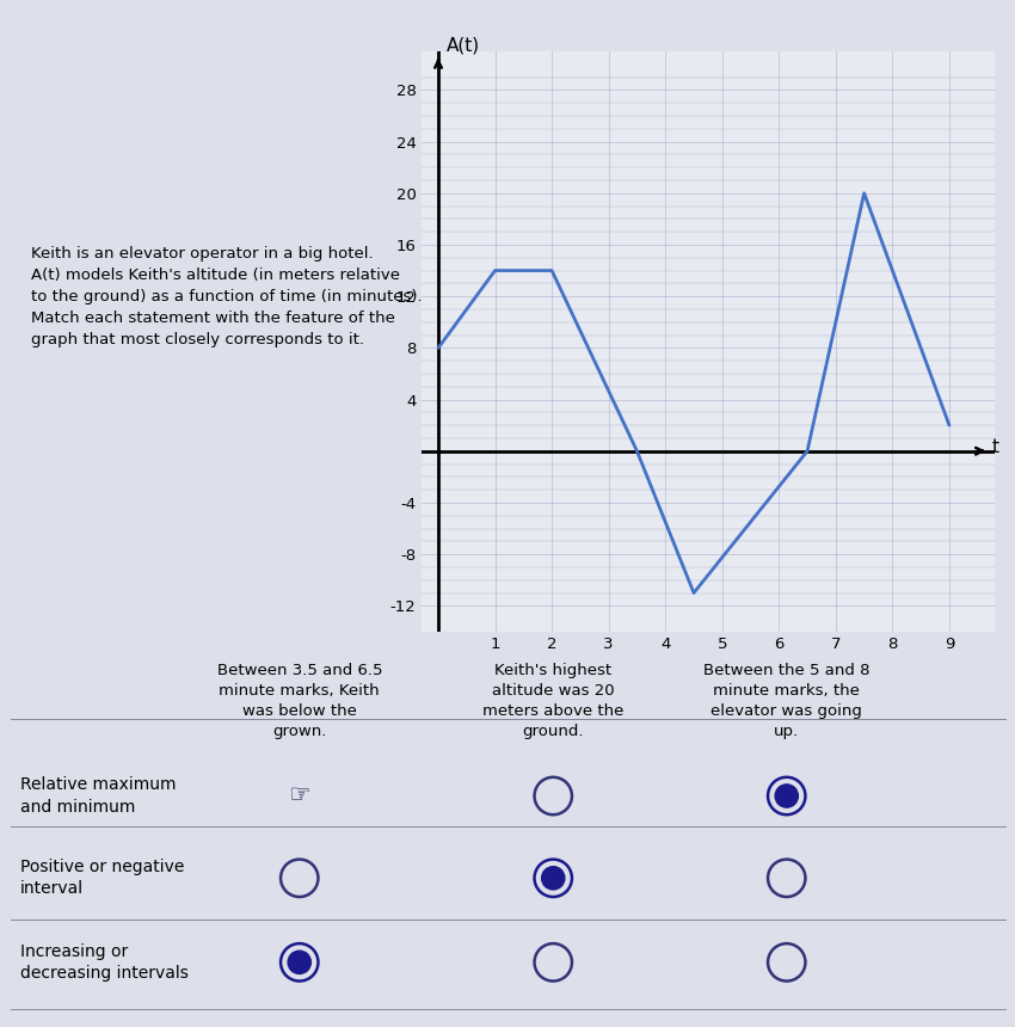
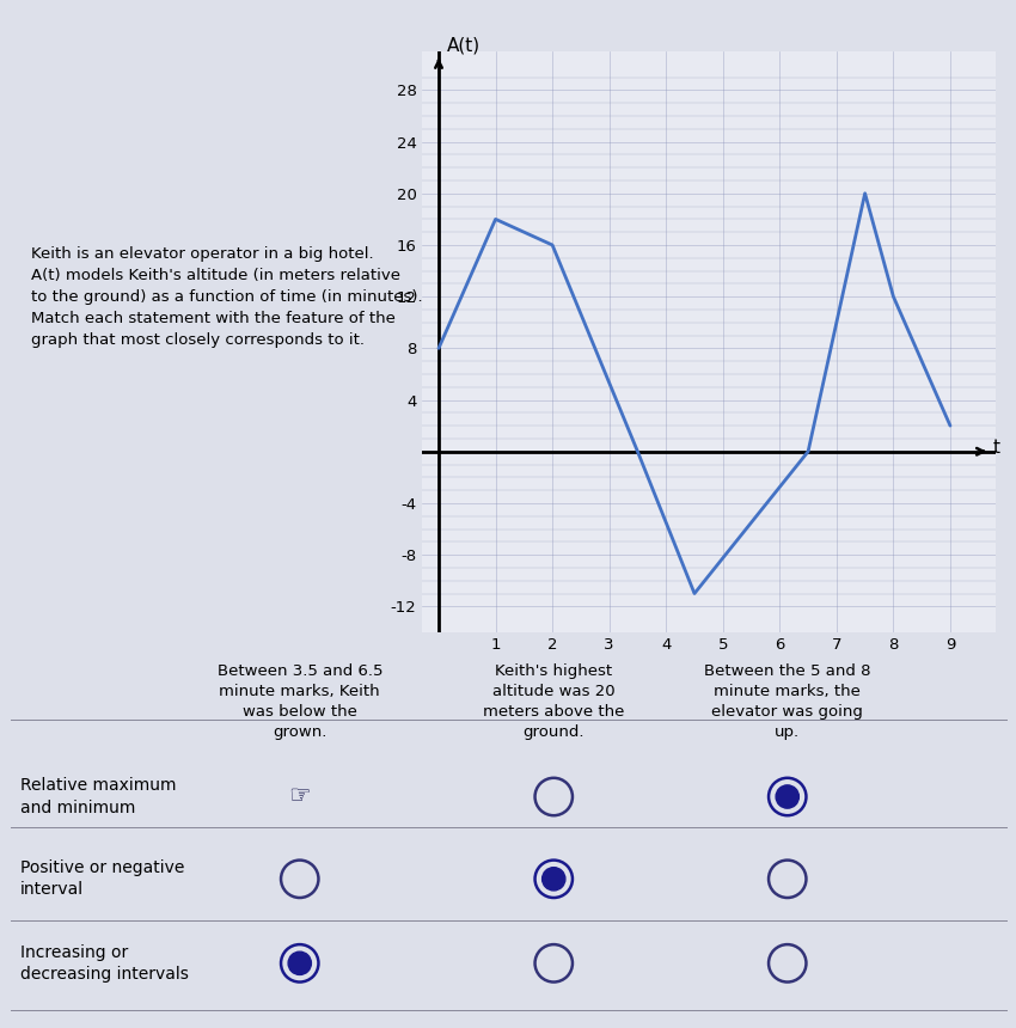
1: 14 -> 18
2: 14 -> 16
8: 14 -> 12
